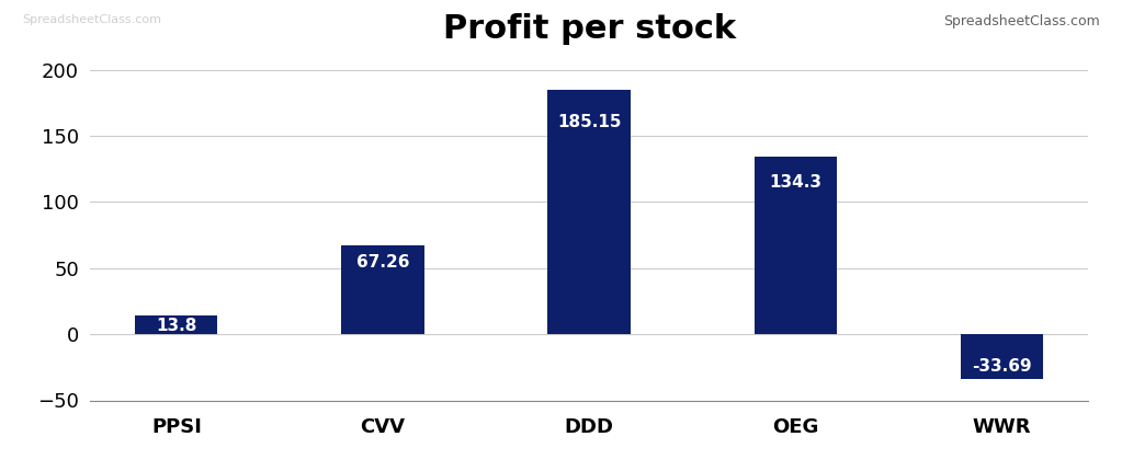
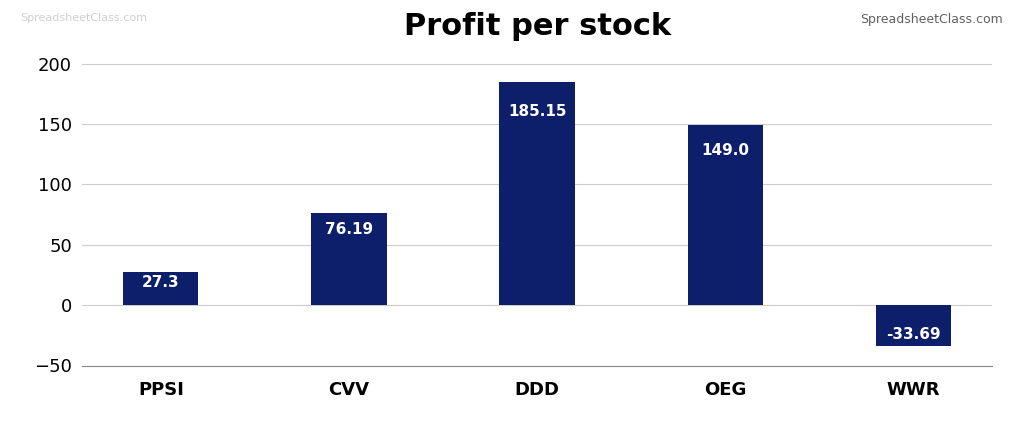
PPSI: 13.8 -> 27.3
CVV: 67.26 -> 76.19
OEG: 134.3 -> 149.0
